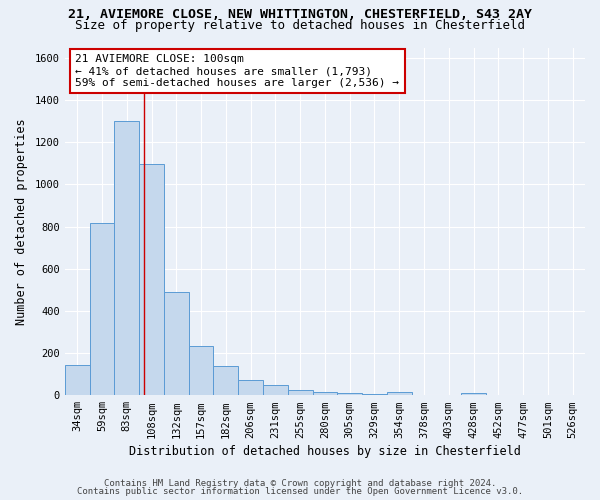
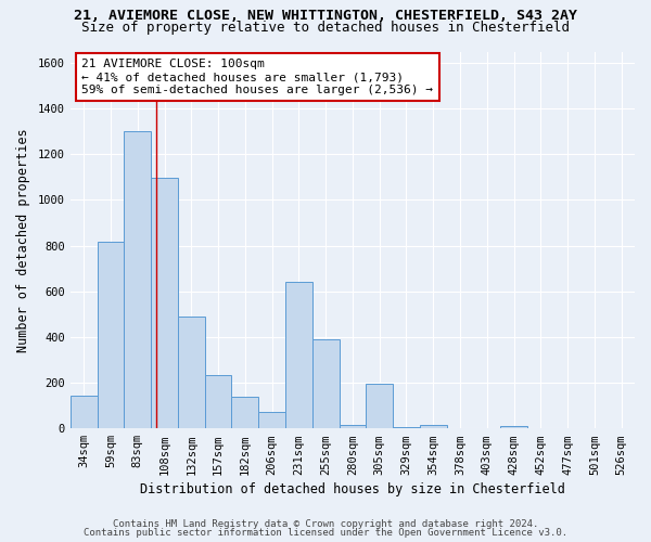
231sqm: 47 -> 640
255sqm: 24 -> 390
305sqm: 10 -> 195
